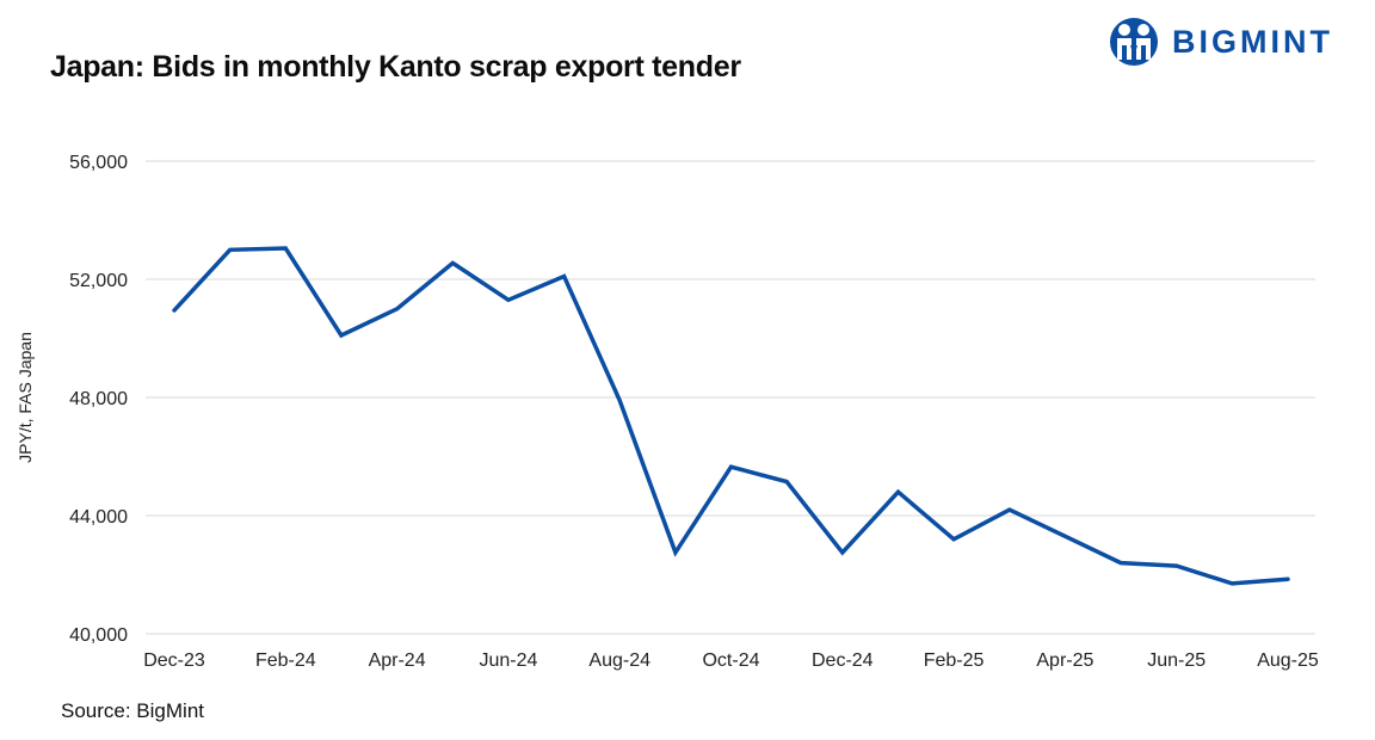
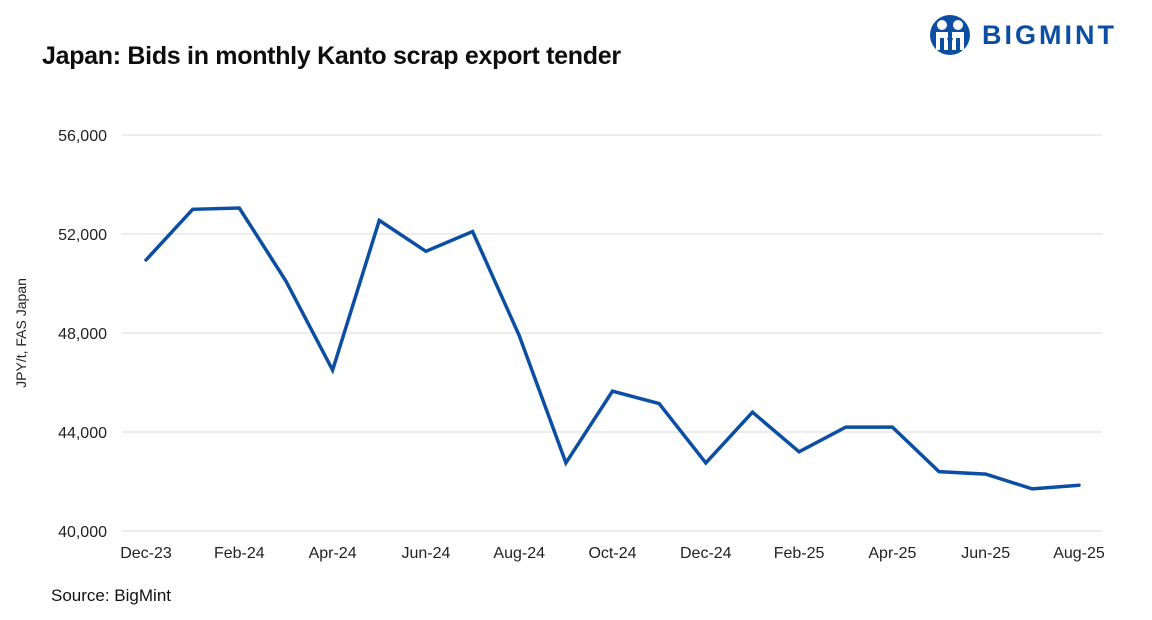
Apr-24: 51000 -> 46500
Apr-25: 43300 -> 44200
